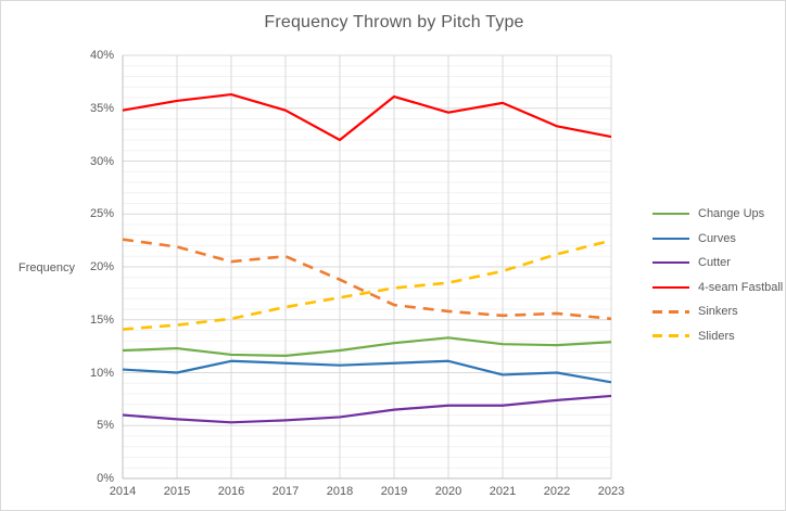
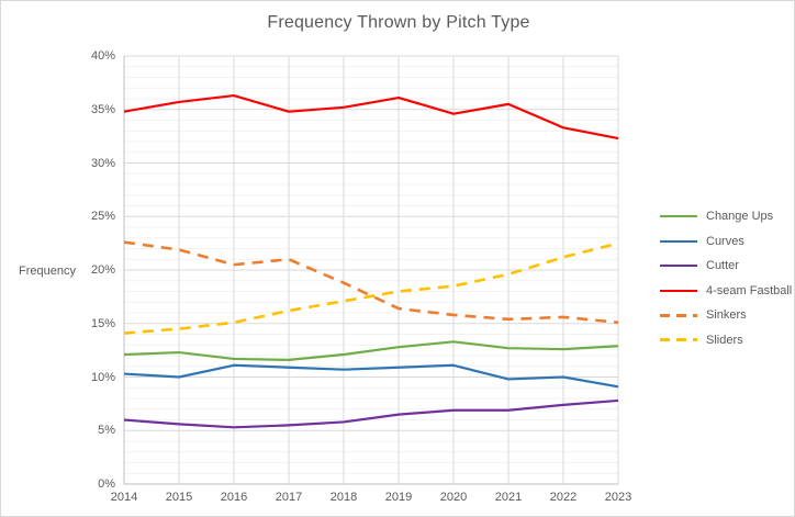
4-seam Fastball/2018: 32% -> 35%
